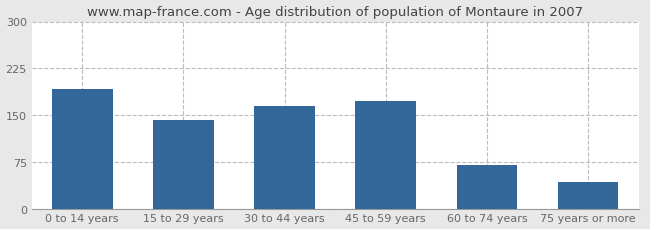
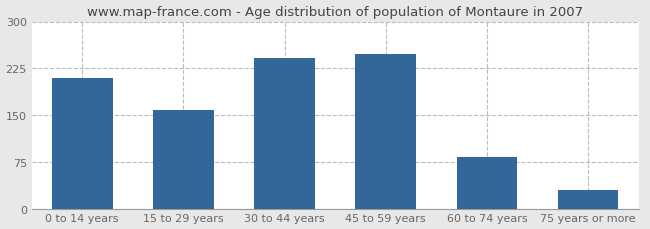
0 to 14 years: 192 -> 210
15 to 29 years: 142 -> 158
30 to 44 years: 164 -> 242
45 to 59 years: 172 -> 248
60 to 74 years: 70 -> 82
75 years or more: 42 -> 30
